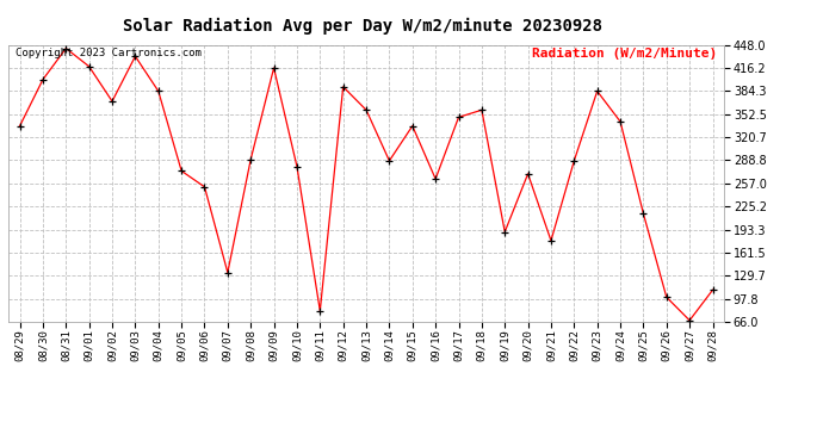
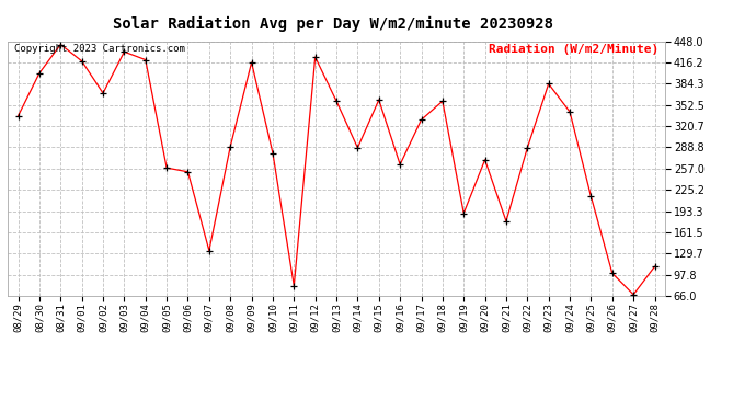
09/04: 384 -> 420
09/05: 274 -> 258
09/12: 390 -> 424
09/15: 336 -> 360
09/17: 348 -> 330
